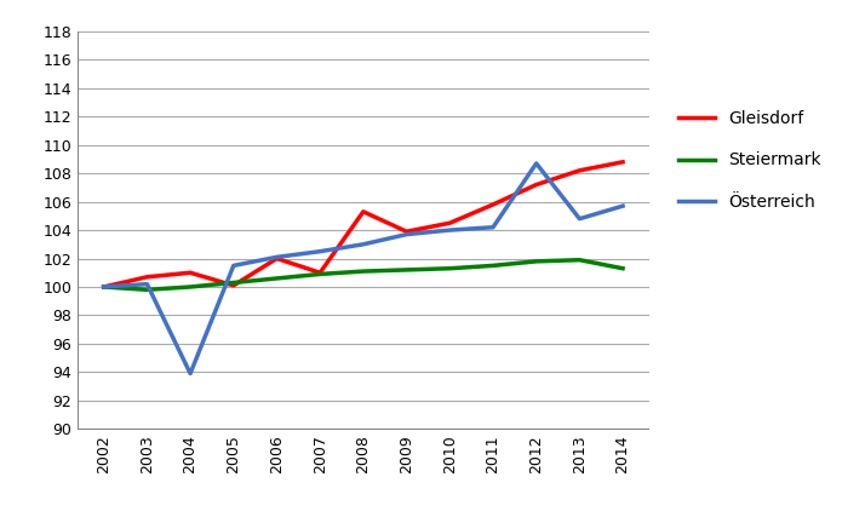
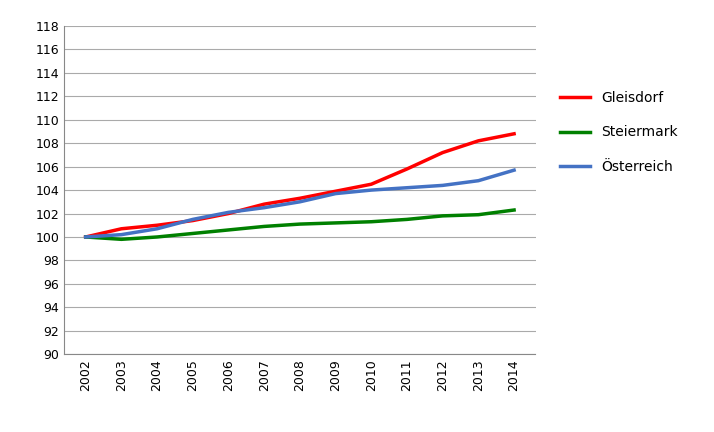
Österreich/2004: 93.9 -> 100.7
Gleisdorf/2005: 100.1 -> 101.4
Gleisdorf/2007: 101.0 -> 102.8
Gleisdorf/2008: 105.3 -> 103.3
Österreich/2012: 108.7 -> 104.4
Steiermark/2014: 101.3 -> 102.3
